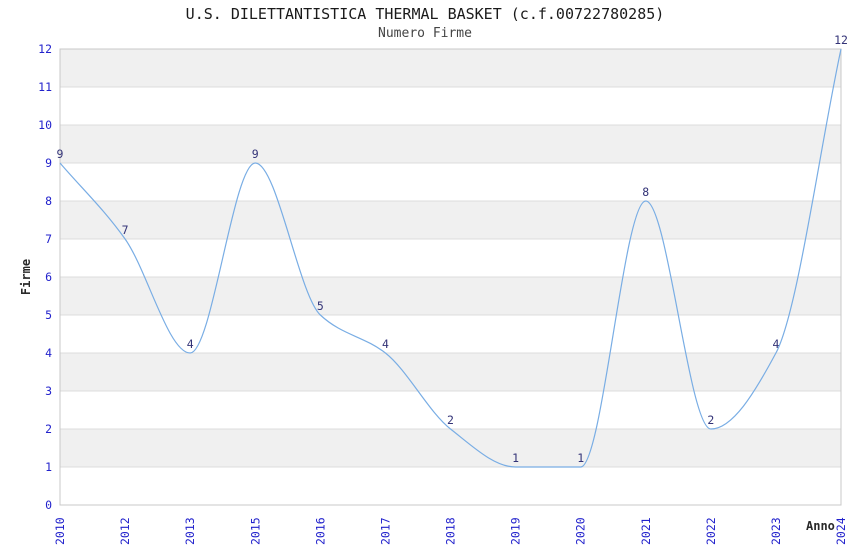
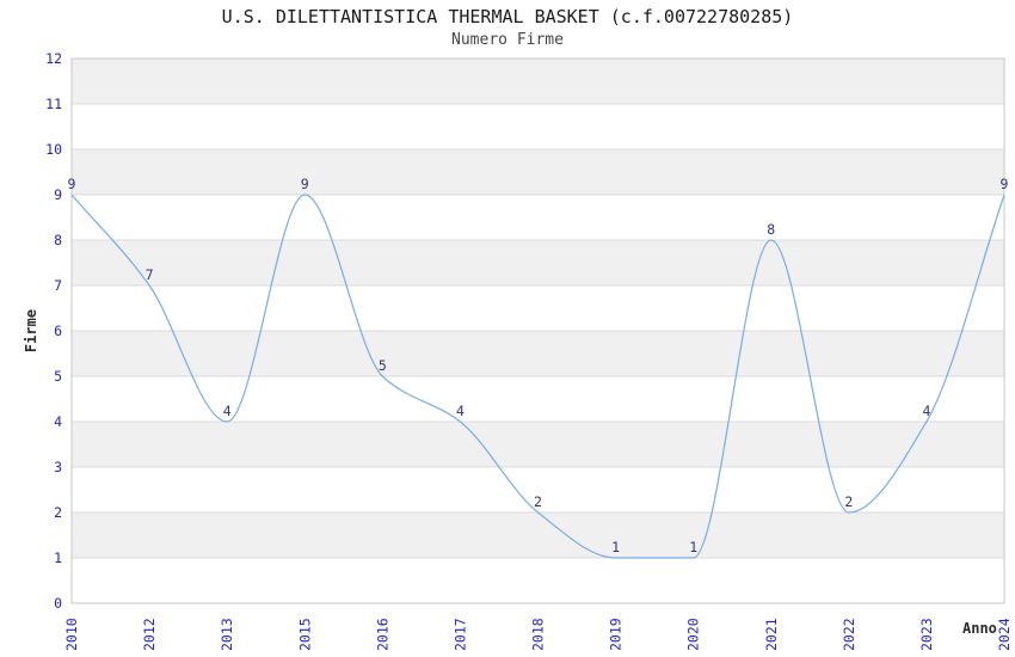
2024: 12 -> 9
